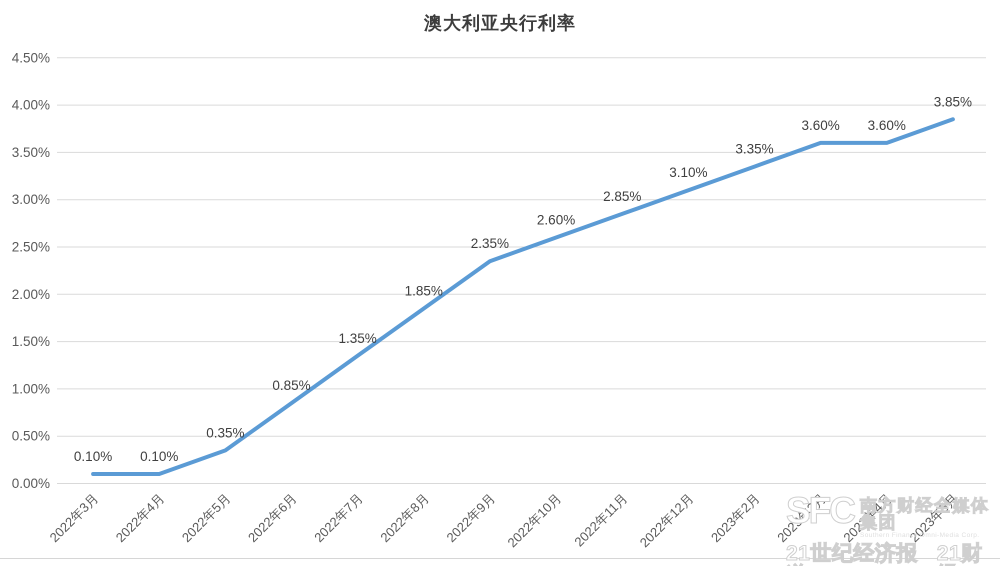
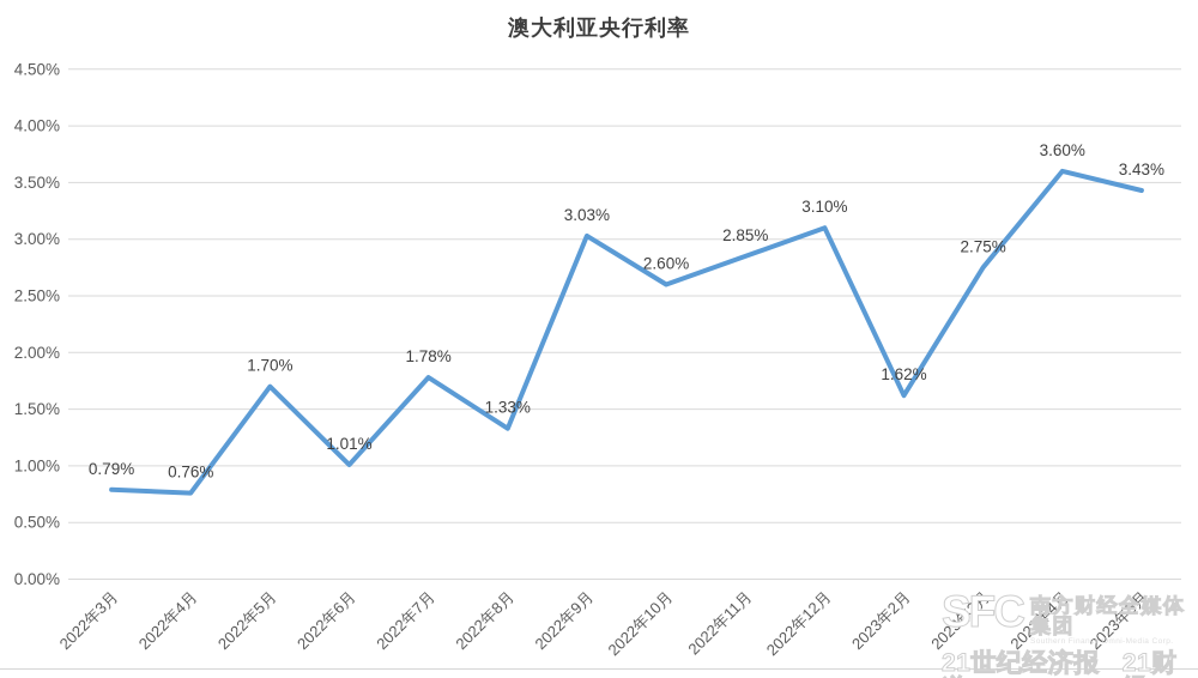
2022年3月: 0.10% -> 0.79%
2022年4月: 0.10% -> 0.76%
2022年5月: 0.35% -> 1.70%
2022年6月: 0.85% -> 1.01%
2022年7月: 1.35% -> 1.78%
2022年8月: 1.85% -> 1.33%
2022年9月: 2.35% -> 3.03%
2023年2月: 3.35% -> 1.62%
2023年3月: 3.60% -> 2.75%
2023年5月: 3.85% -> 3.43%
